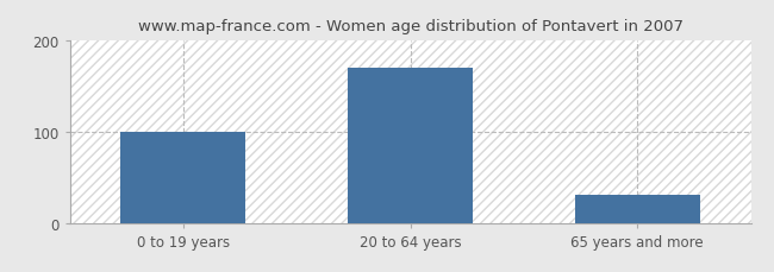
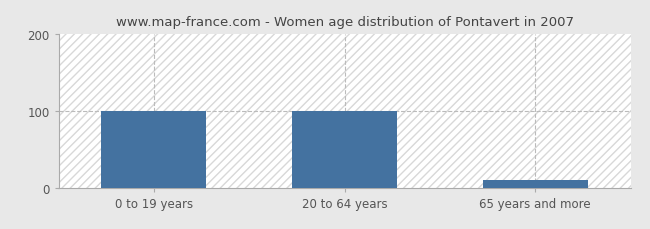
20 to 64 years: 170 -> 100
65 years and more: 30 -> 10
